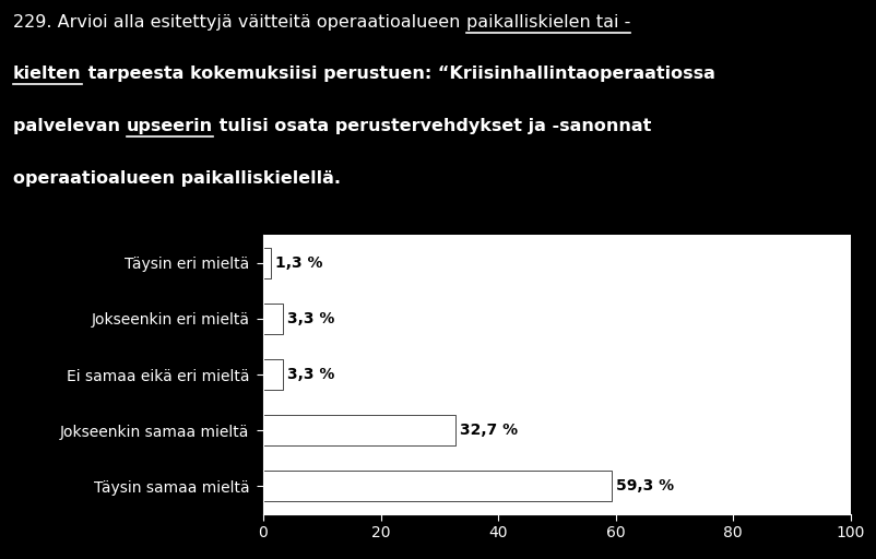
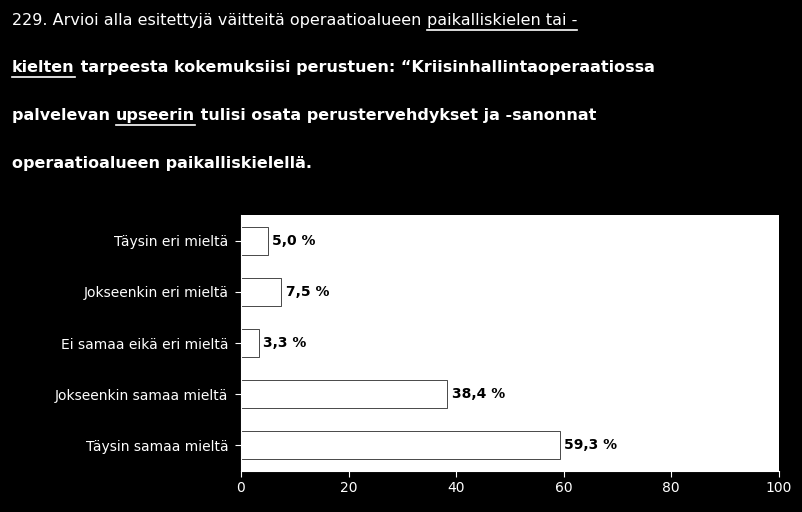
Täysin eri mieltä: 1,3 -> 5,0
Jokseenkin eri mieltä: 3,3 -> 7,5
Jokseenkin samaa mieltä: 32,7 -> 38,4
